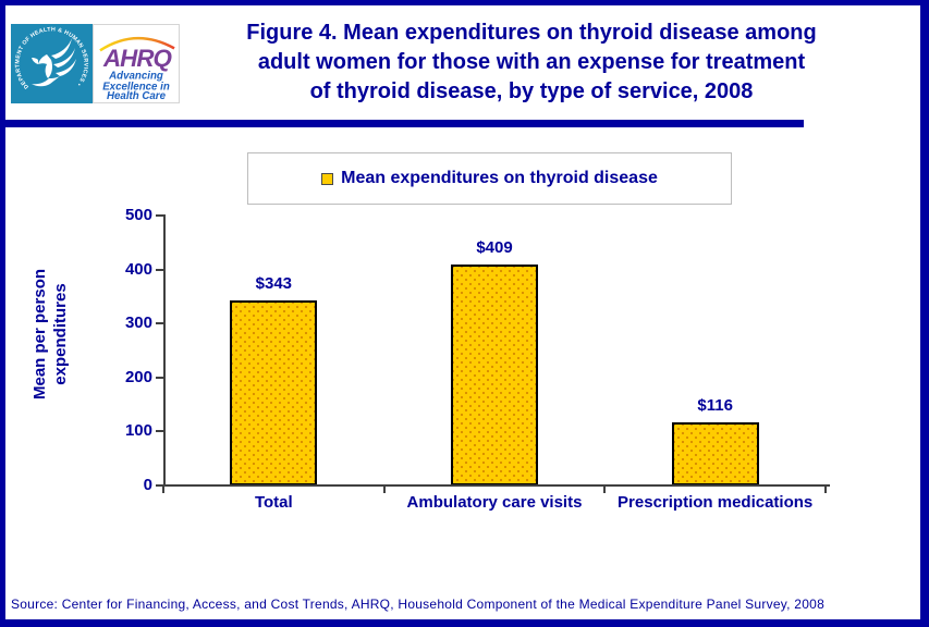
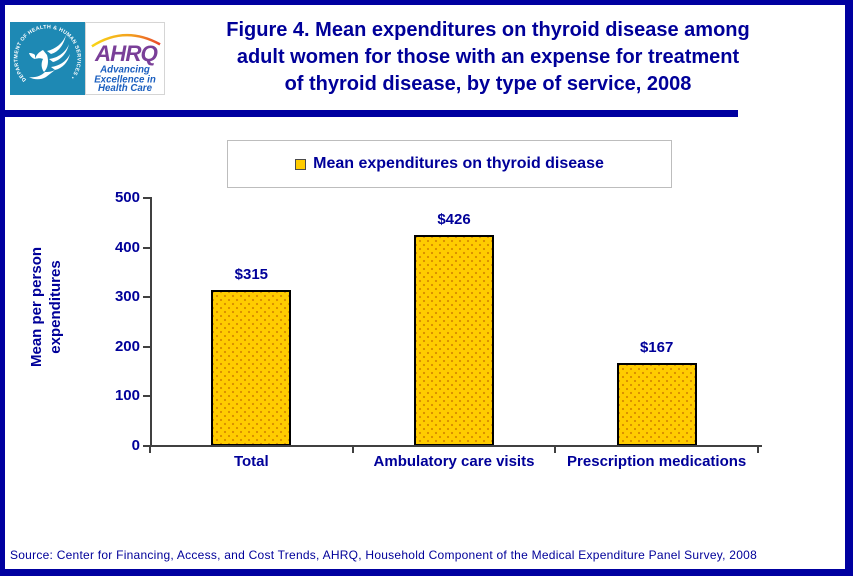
Total: $343 -> $315
Ambulatory care visits: $409 -> $426
Prescription medications: $116 -> $167
